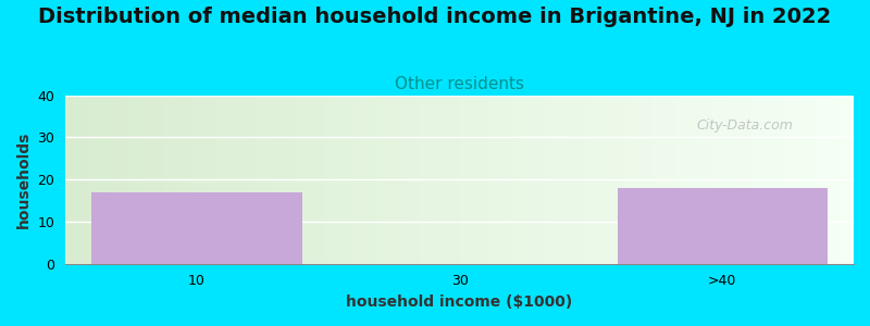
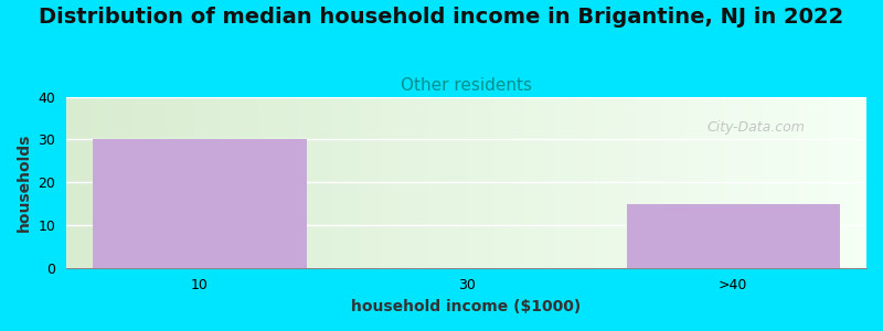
10: 17 -> 30
>40: 18 -> 15
